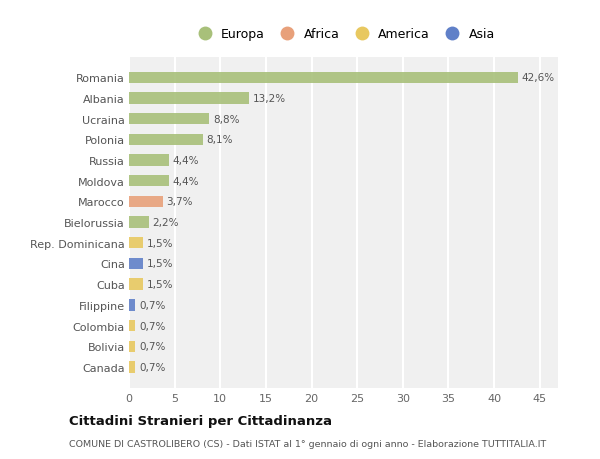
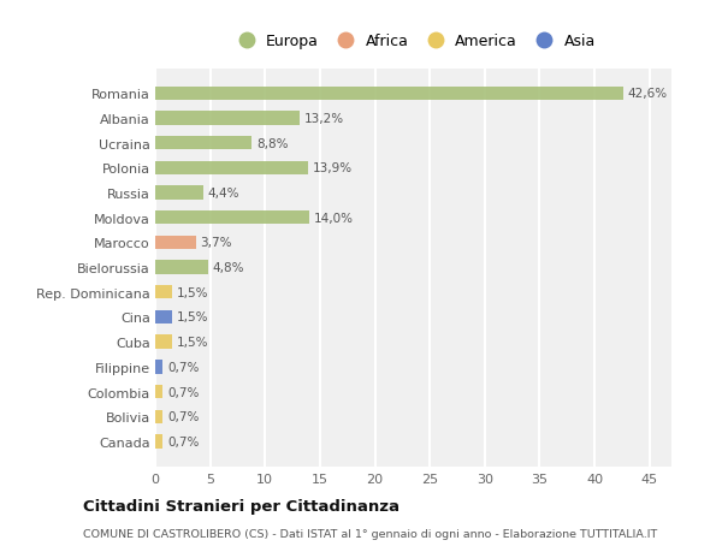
Polonia: 8,1% -> 13,9%
Moldova: 4,4% -> 14,0%
Bielorussia: 2,2% -> 4,8%
